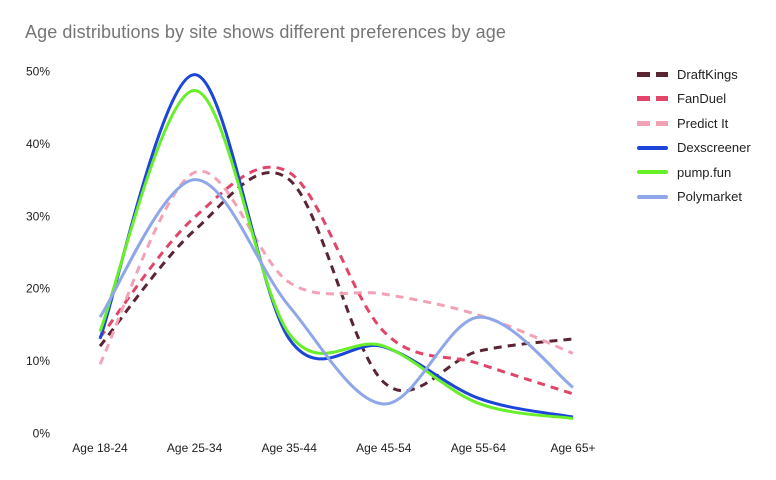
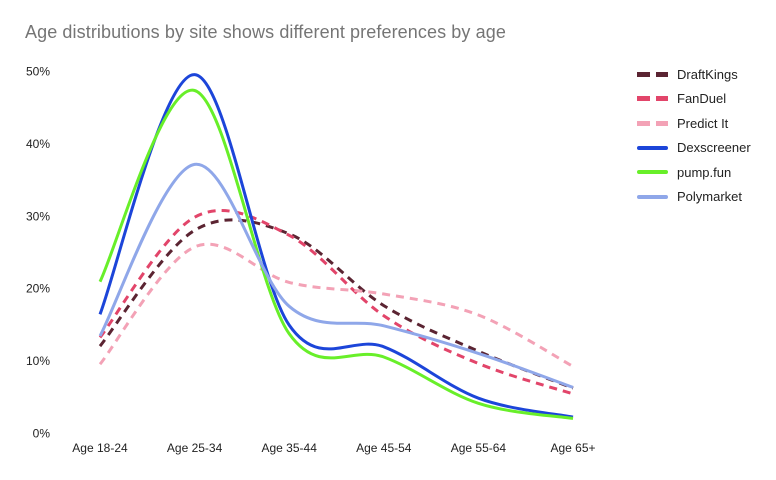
Dexscreener/Age 18-24: 13% -> 16%
pump.fun/Age 18-24: 14% -> 21%
Polymarket/Age 18-24: 16% -> 13%
Predict It/Age 25-34: 36% -> 26%
Polymarket/Age 25-34: 35% -> 37%
DraftKings/Age 35-44: 35% -> 28%
FanDuel/Age 35-44: 36% -> 27%
Dexscreener/Age 35-44: 13% -> 15%
DraftKings/Age 45-54: 7% -> 18%
FanDuel/Age 45-54: 14% -> 16%
pump.fun/Age 45-54: 12% -> 10%
Polymarket/Age 45-54: 4% -> 15%
Polymarket/Age 55-64: 16% -> 11%
DraftKings/Age 65+: 13% -> 6%
Predict It/Age 65+: 11% -> 9%
